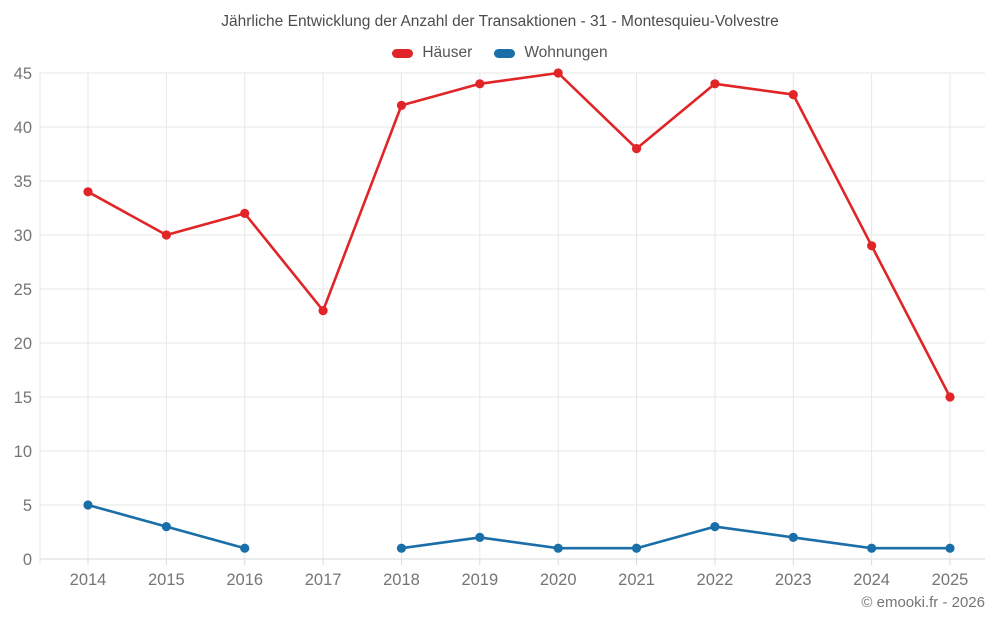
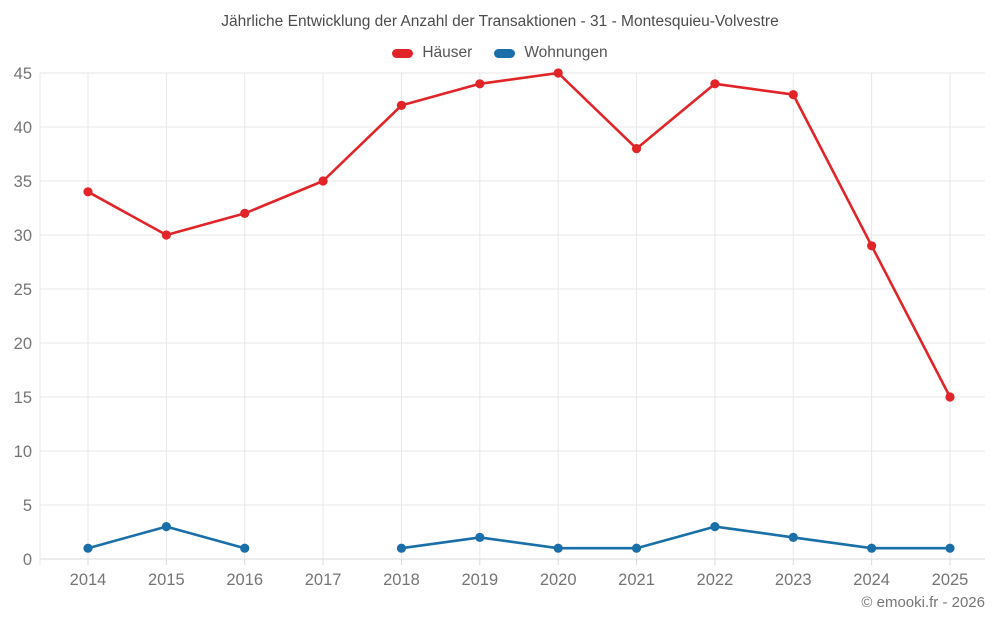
Wohnungen/2014: 5 -> 1
Häuser/2017: 23 -> 35
